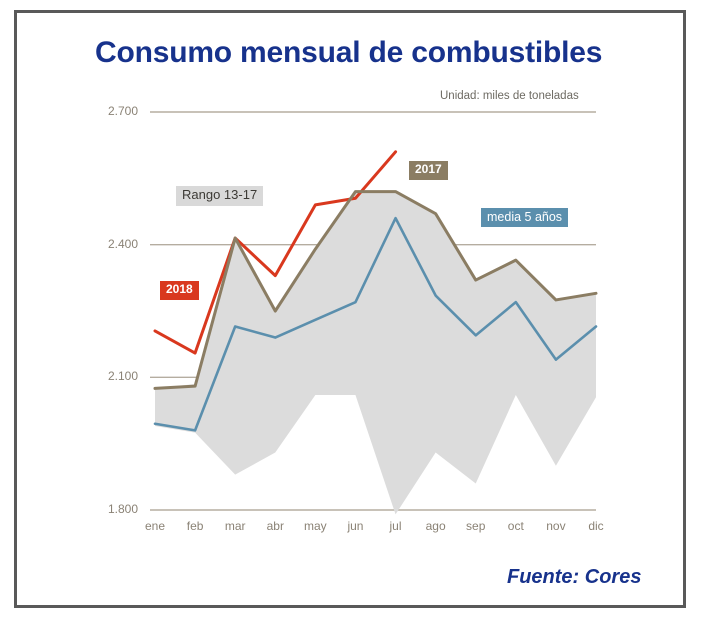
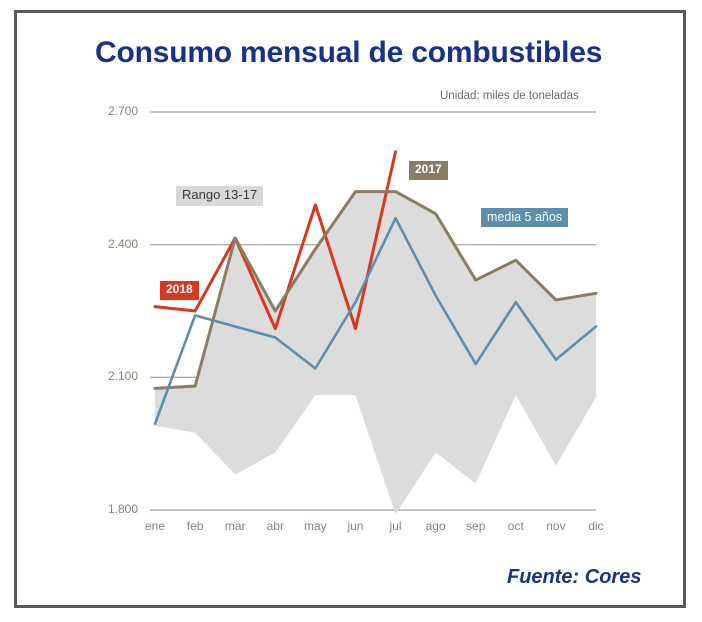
2018/ene: 2200 -> 2260
2018/feb: 2160 -> 2250
media 5 años/feb: 1980 -> 2240
2018/abr: 2330 -> 2210
media 5 años/may: 2230 -> 2120
2018/jun: 2500 -> 2210
media 5 años/sep: 2200 -> 2130
